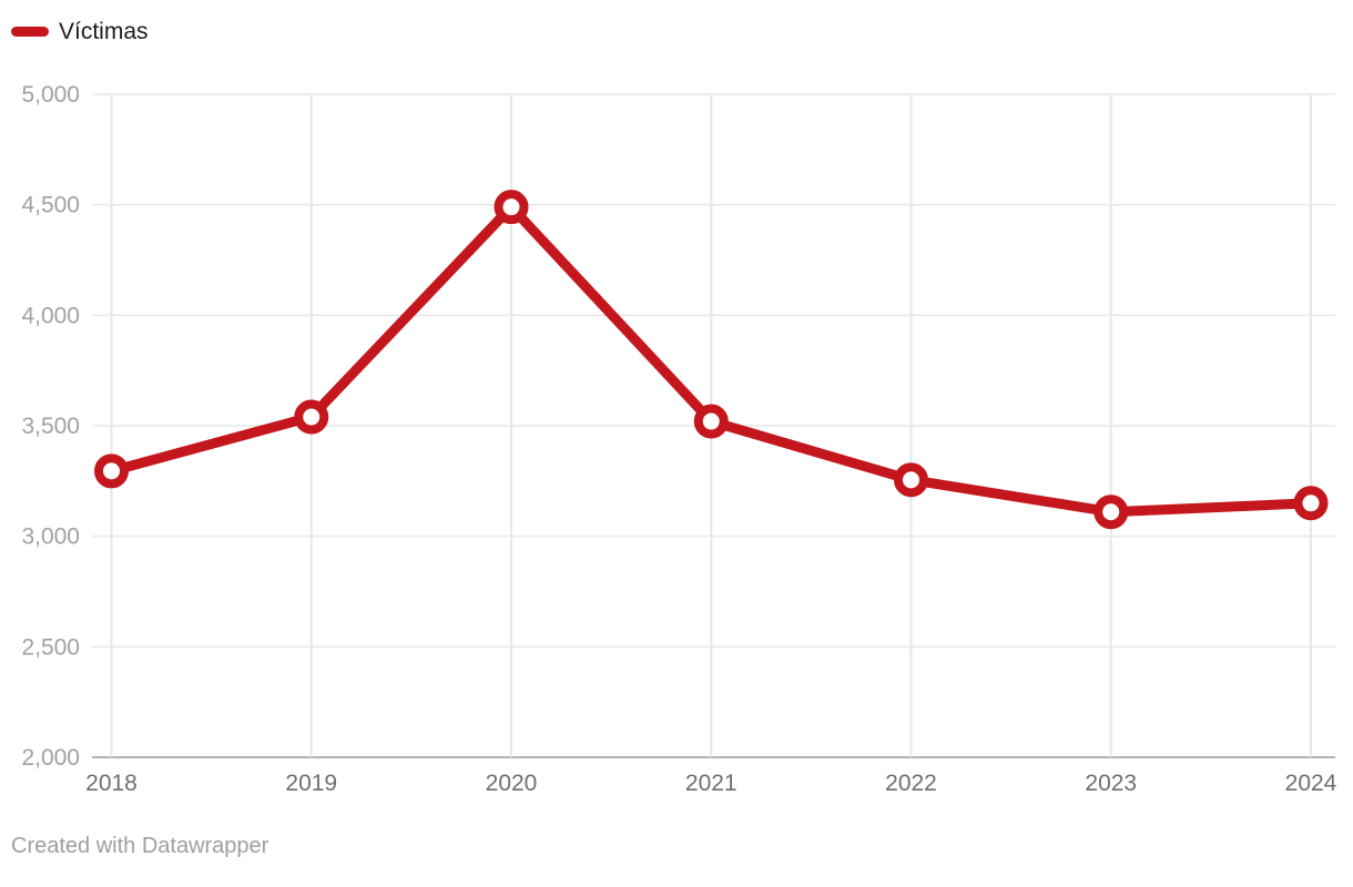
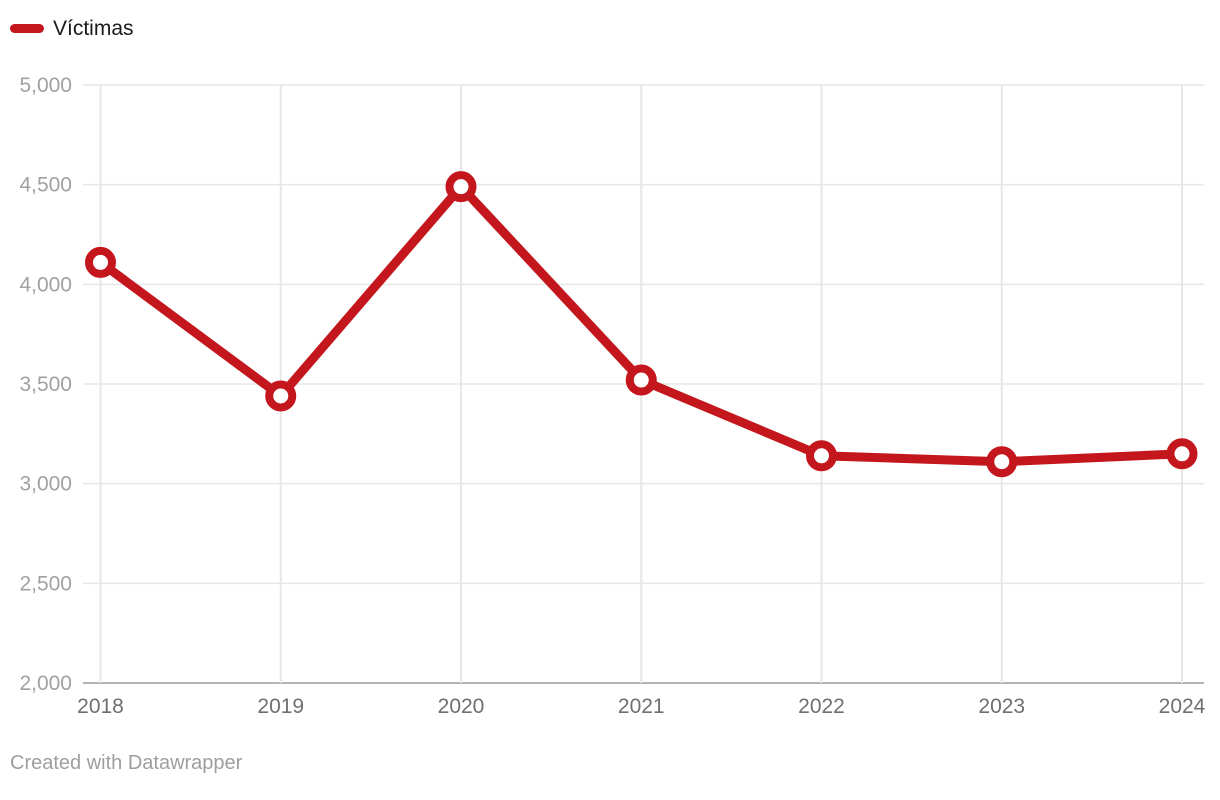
2018: 3300 -> 4110
2019: 3540 -> 3440
2022: 3260 -> 3140
